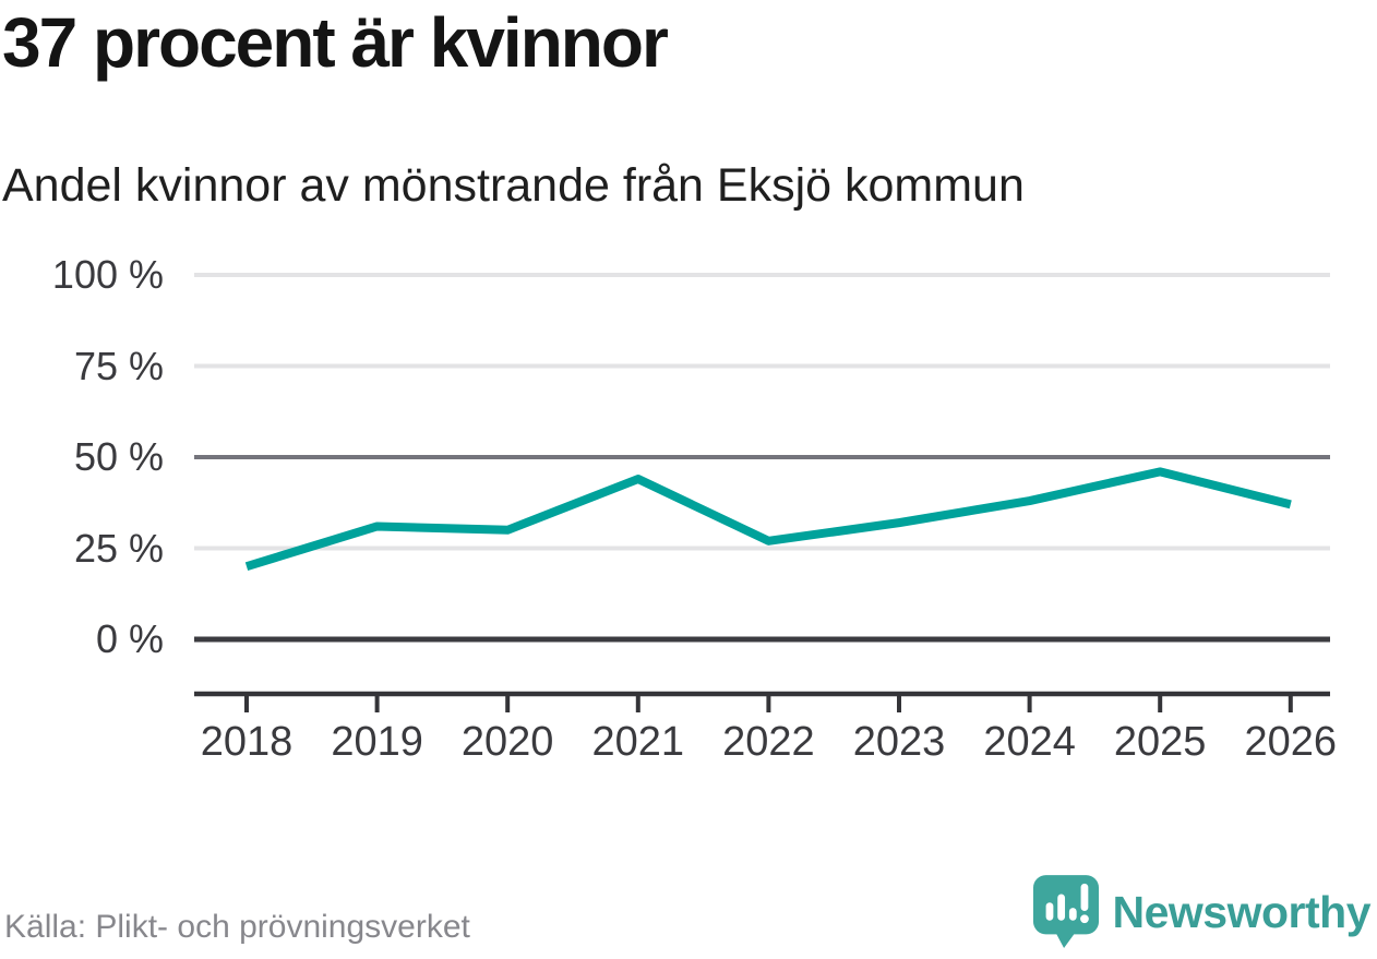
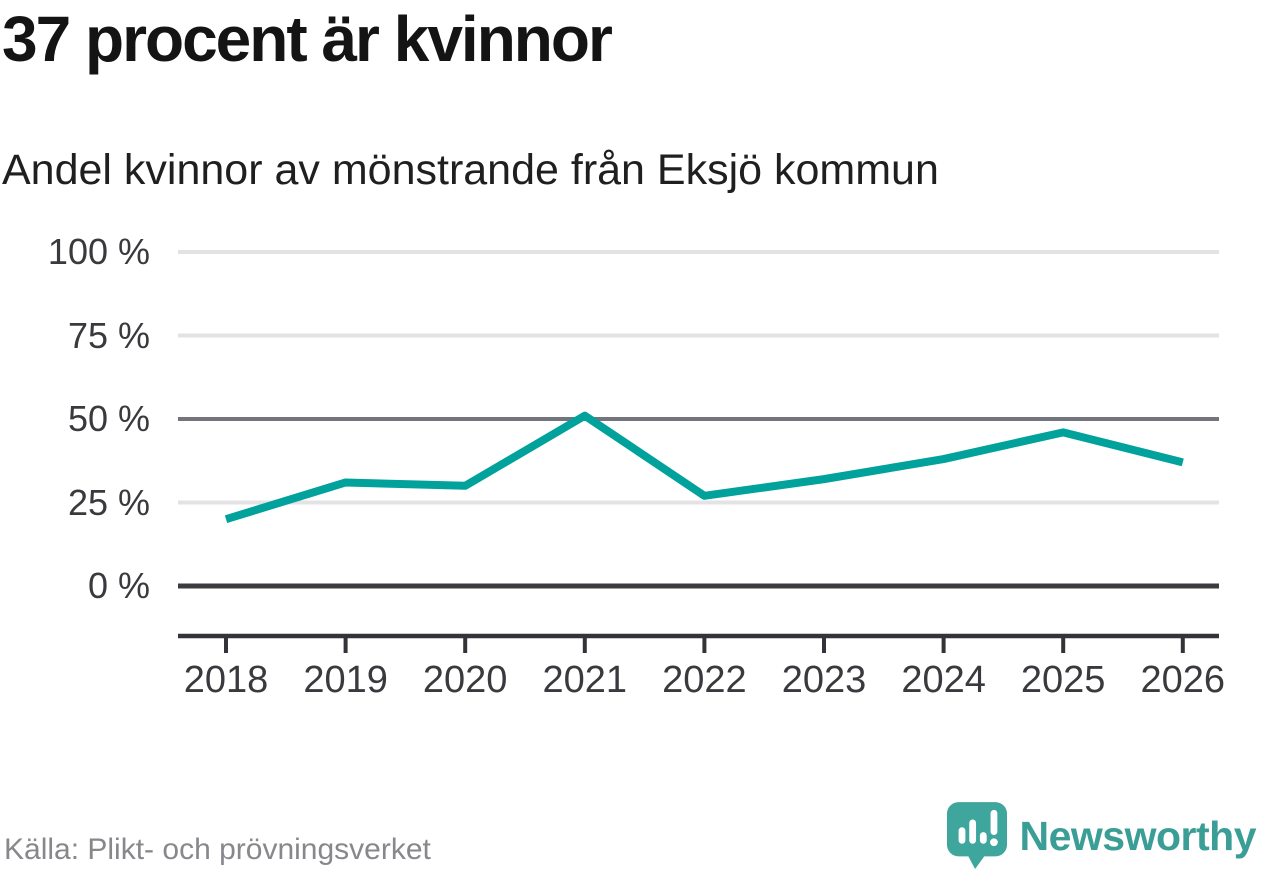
2021: 44% -> 51%
